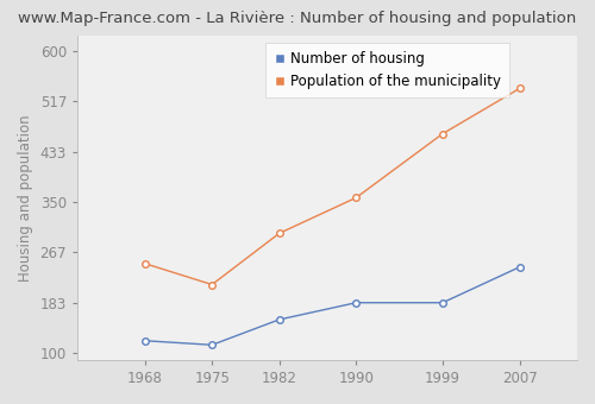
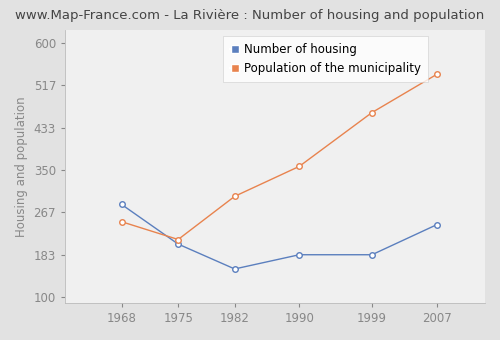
Number of housing/1968: 120 -> 282
Number of housing/1975: 113 -> 204
